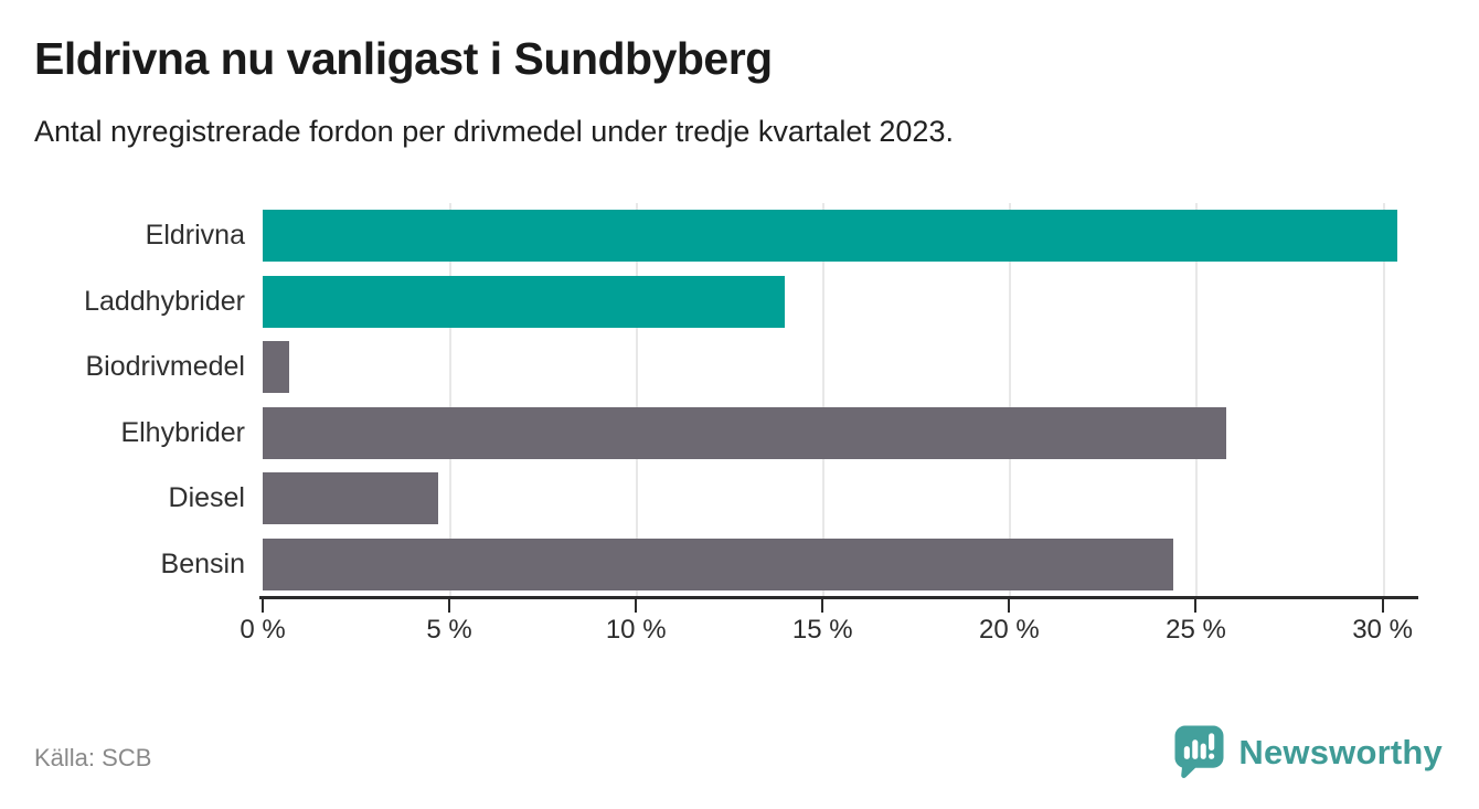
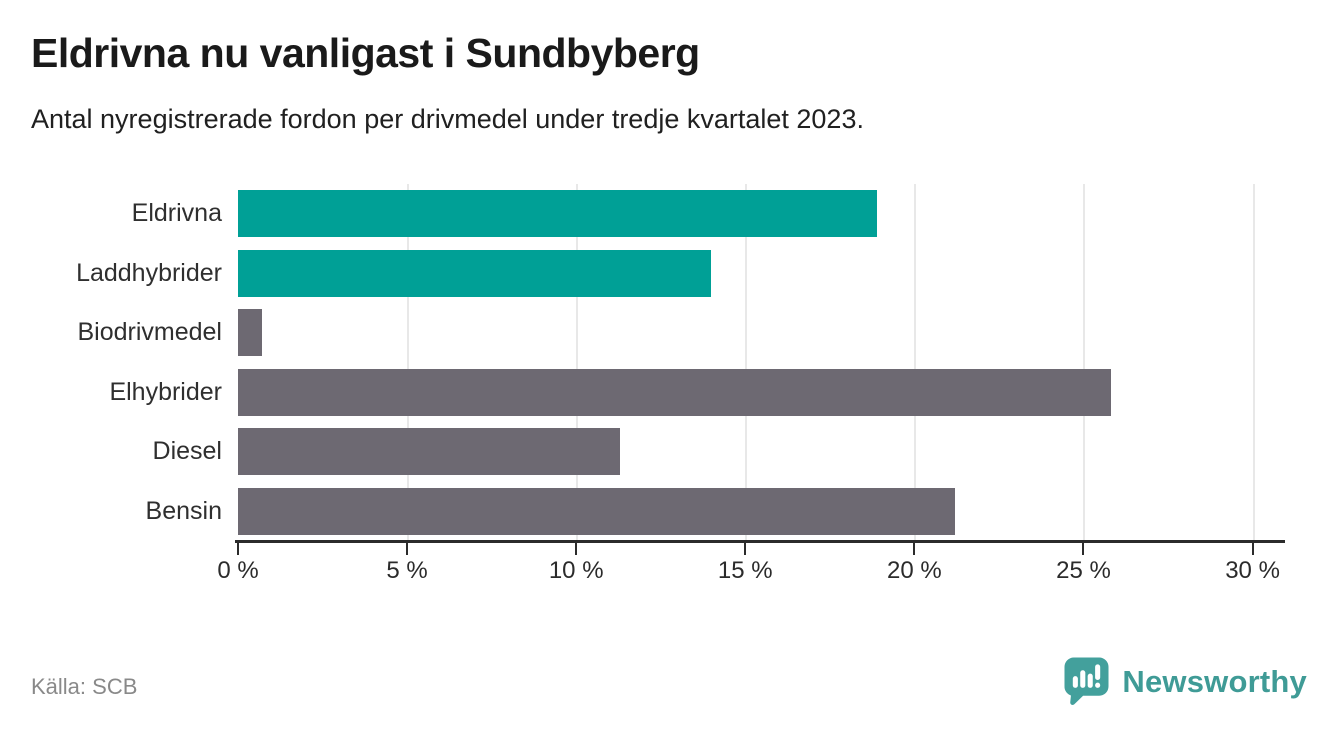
Eldrivna: 30.4% -> 18.9%
Diesel: 4.7% -> 11.3%
Bensin: 24.4% -> 21.2%
